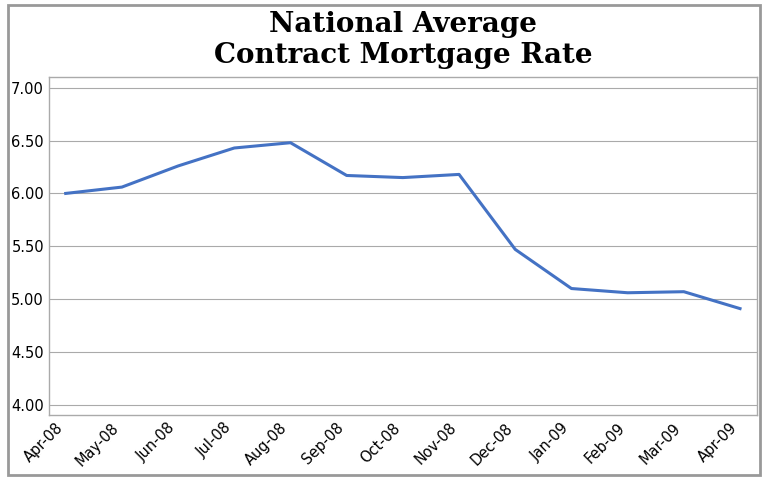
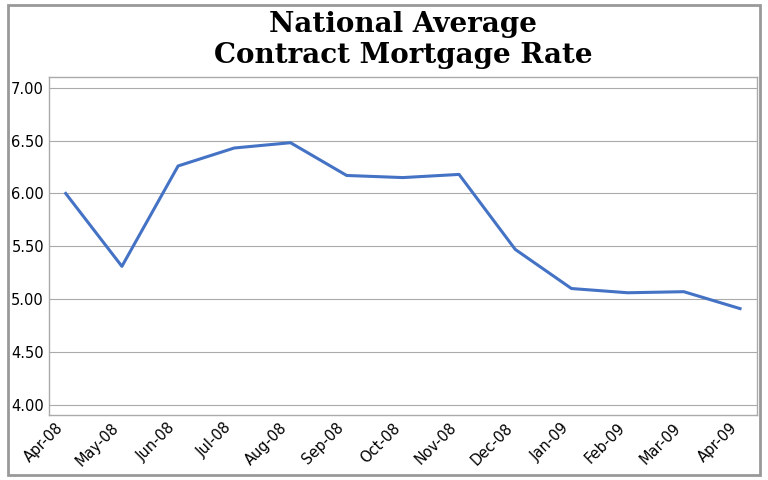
May-08: 6.06 -> 5.31
